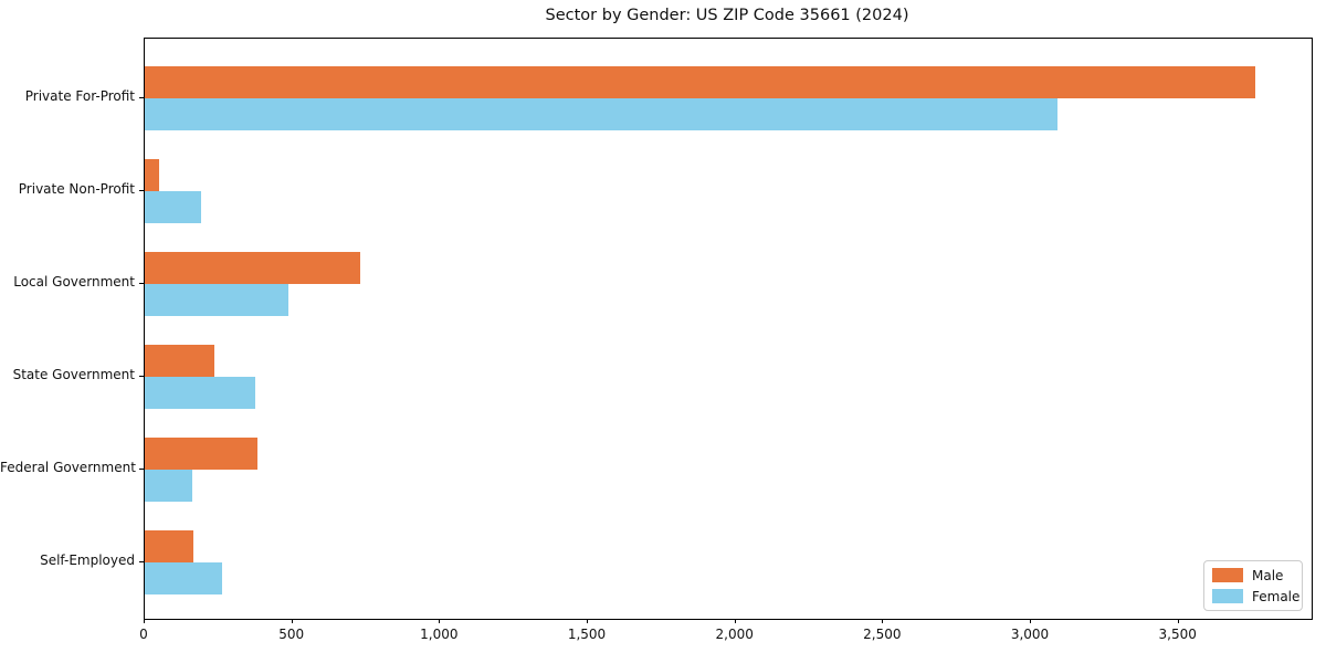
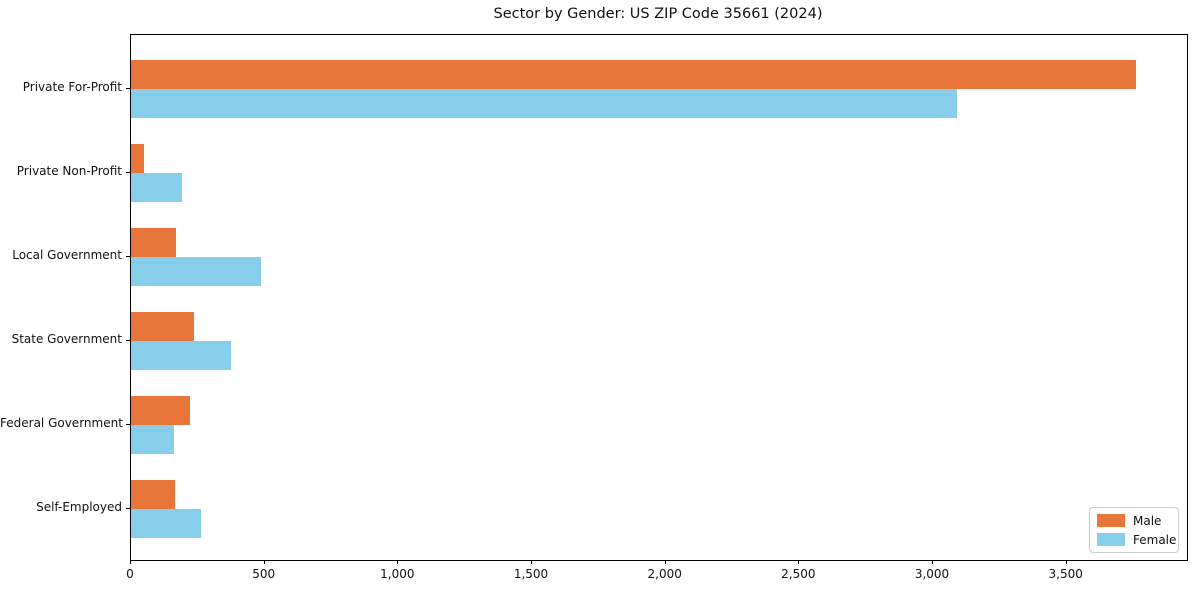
Male/Local Government: 730 -> 170
Male/Federal Government: 380 -> 220
